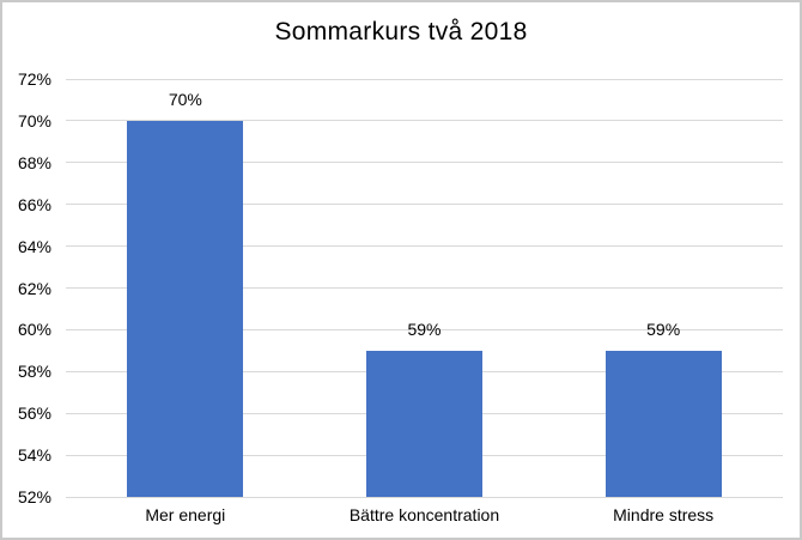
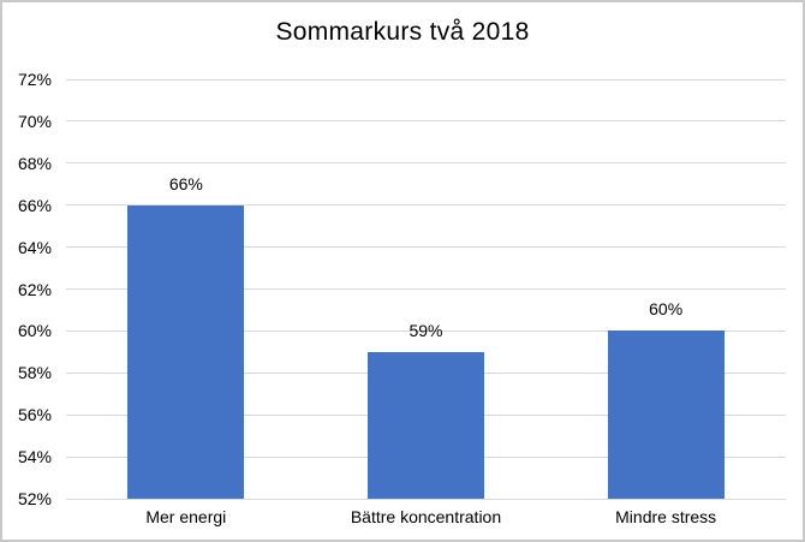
Mer energi: 70% -> 66%
Mindre stress: 59% -> 60%
